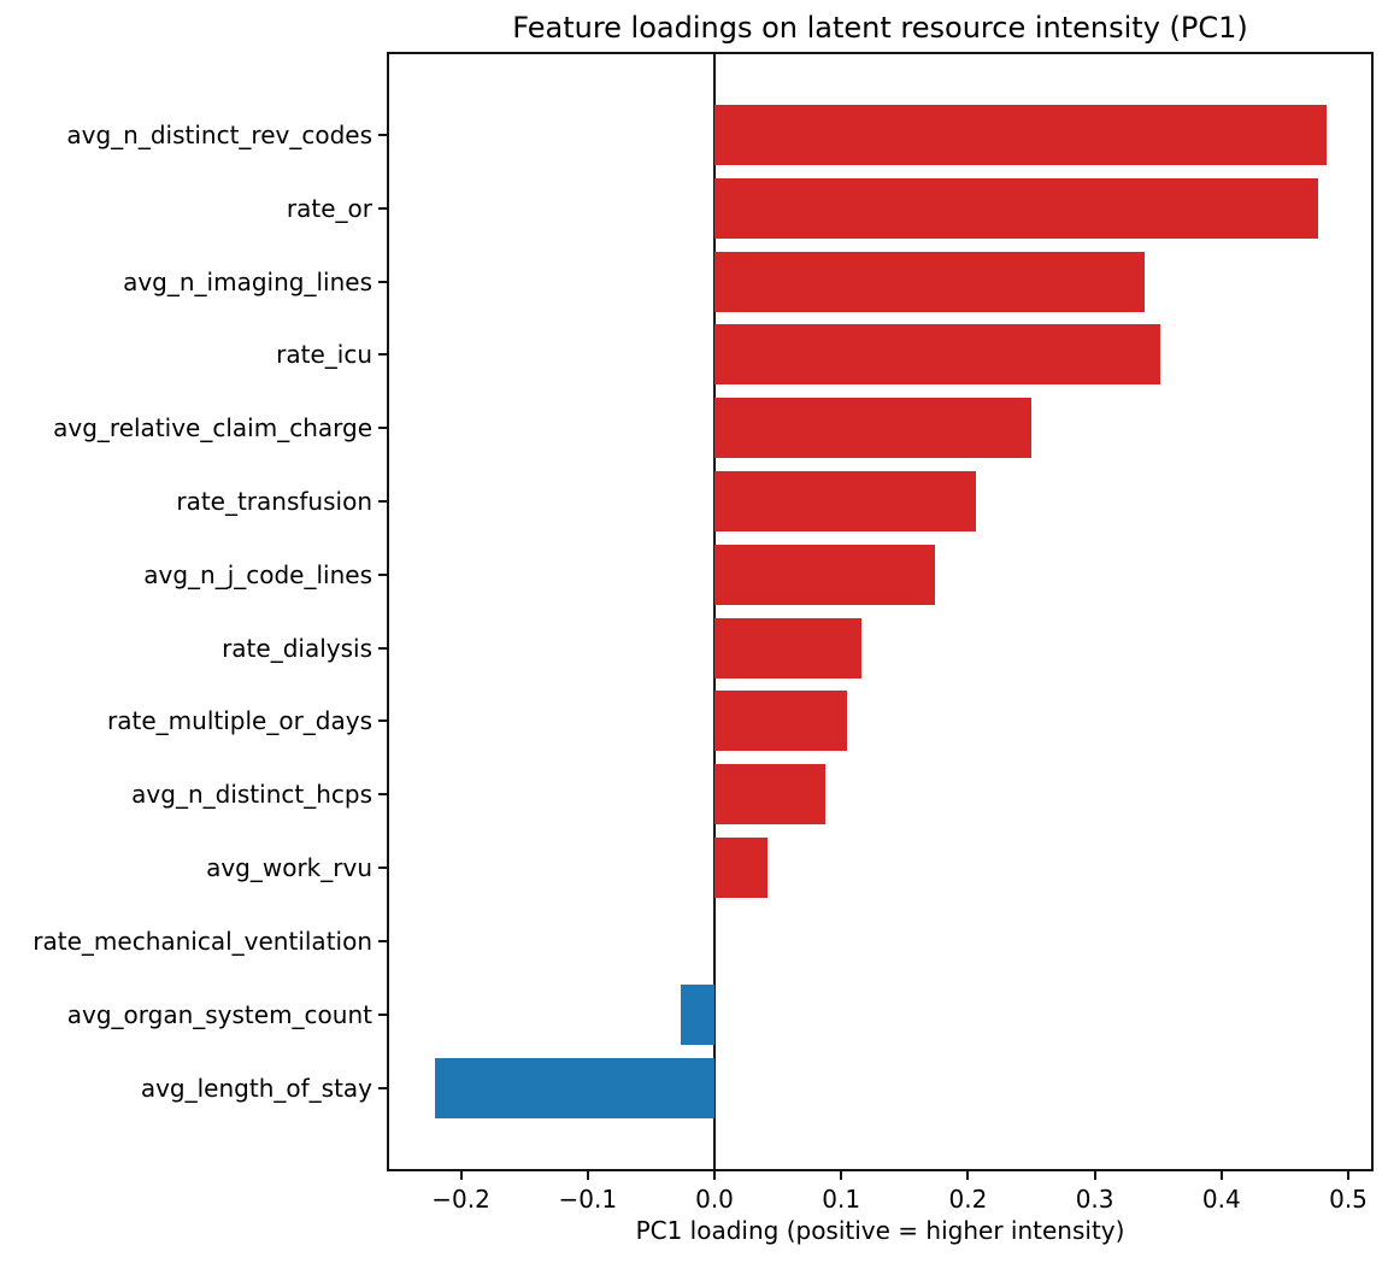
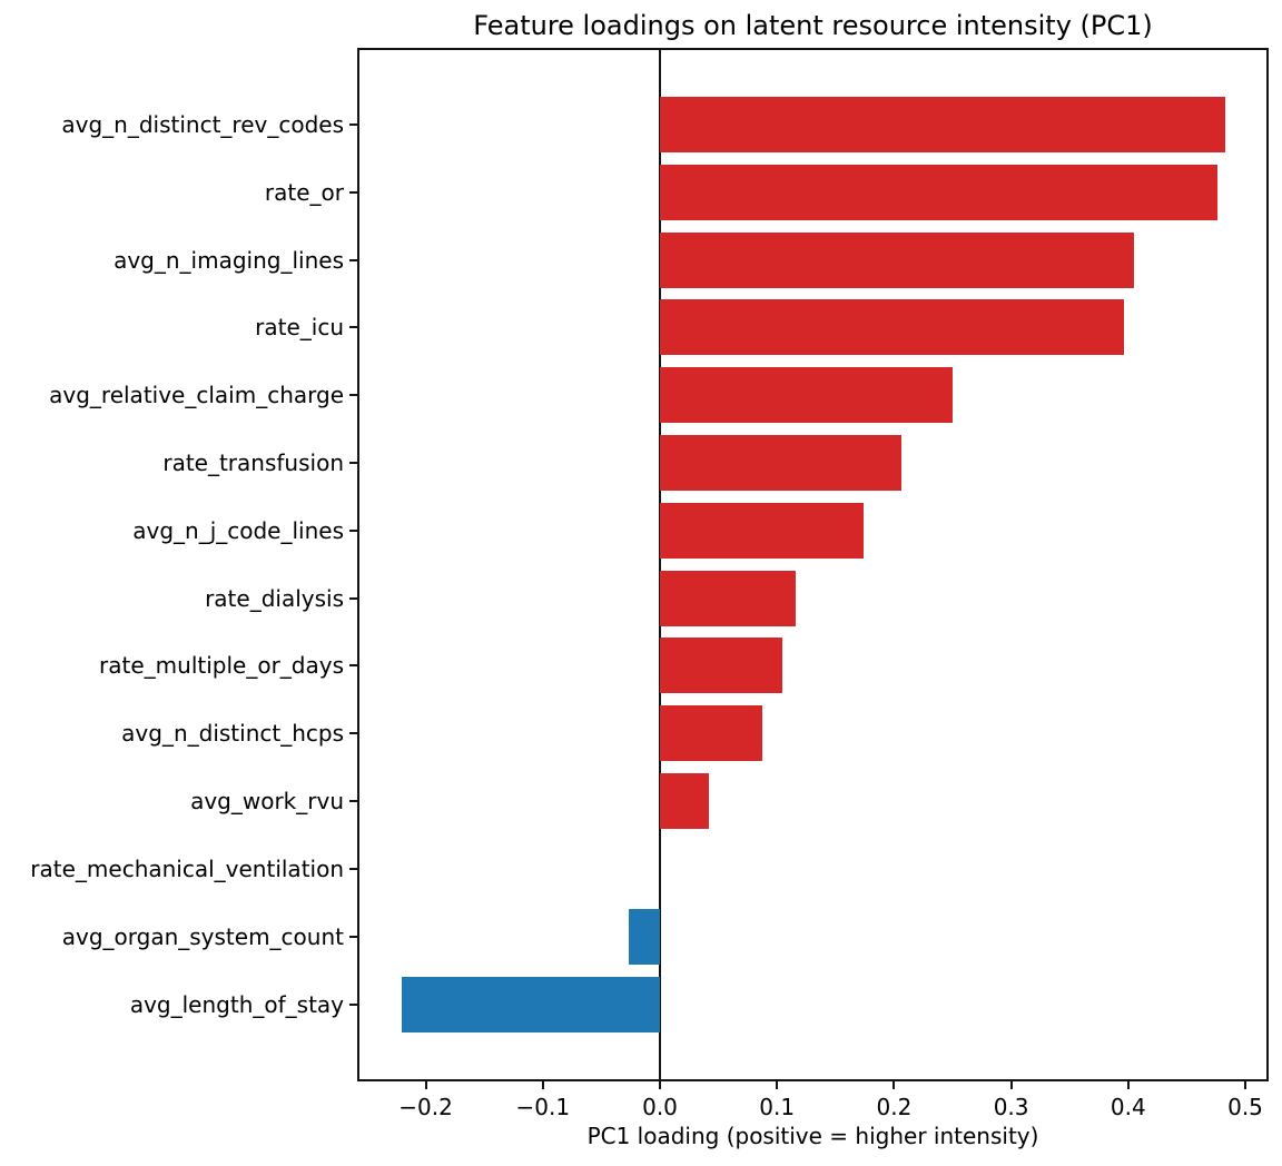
avg_n_imaging_lines: 0.339 -> 0.405
rate_icu: 0.352 -> 0.396
